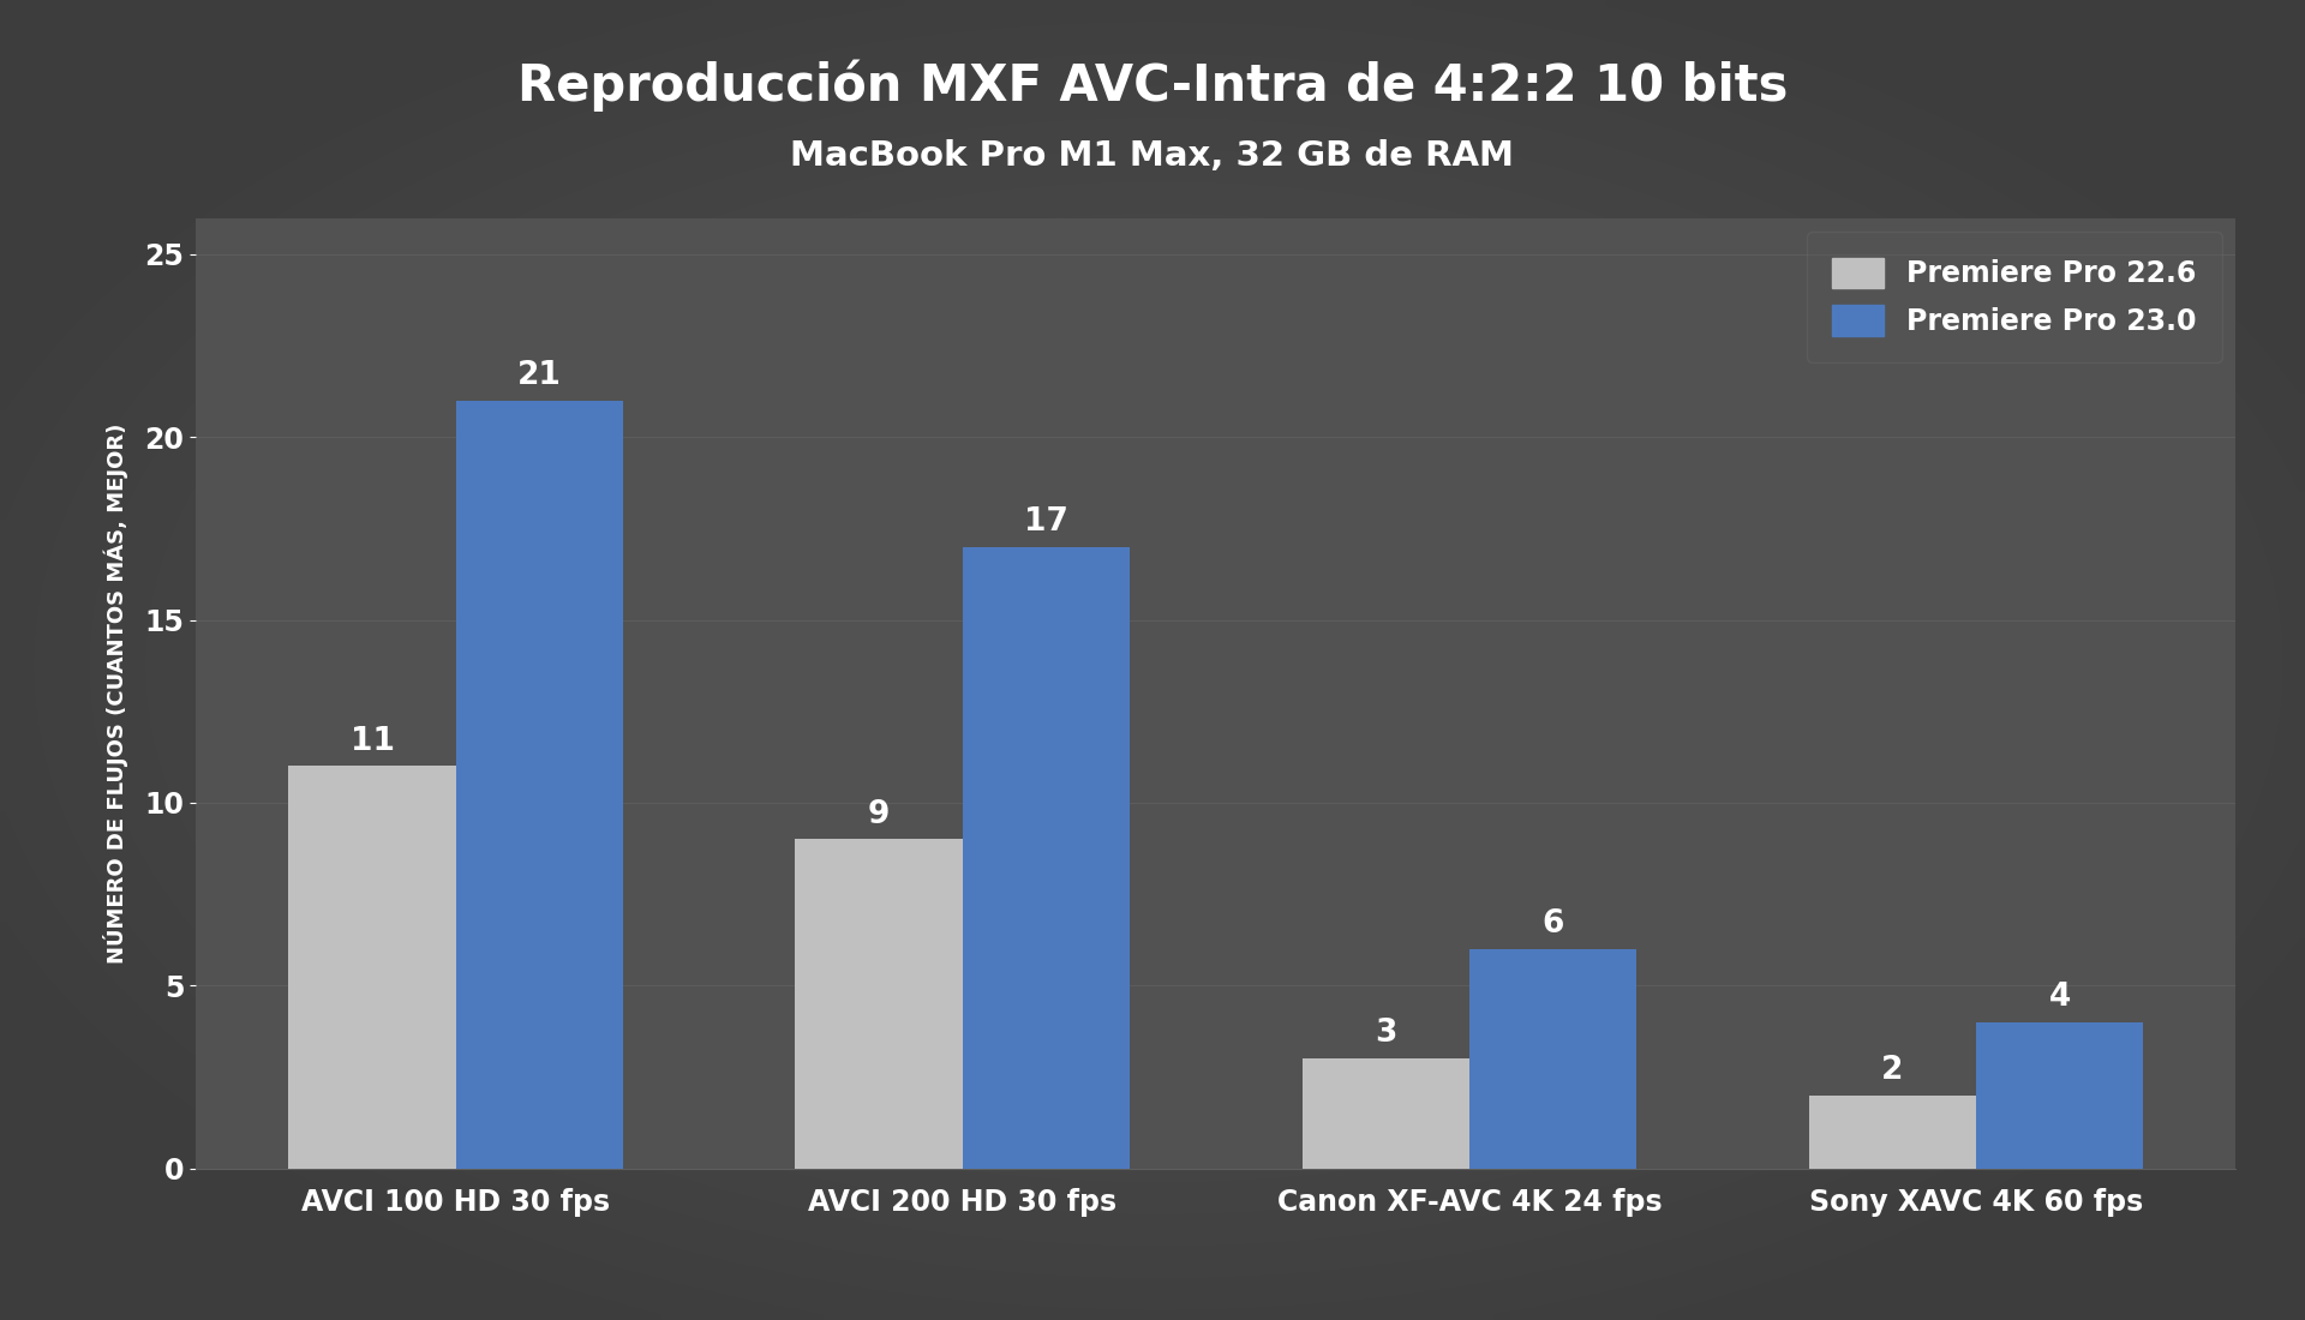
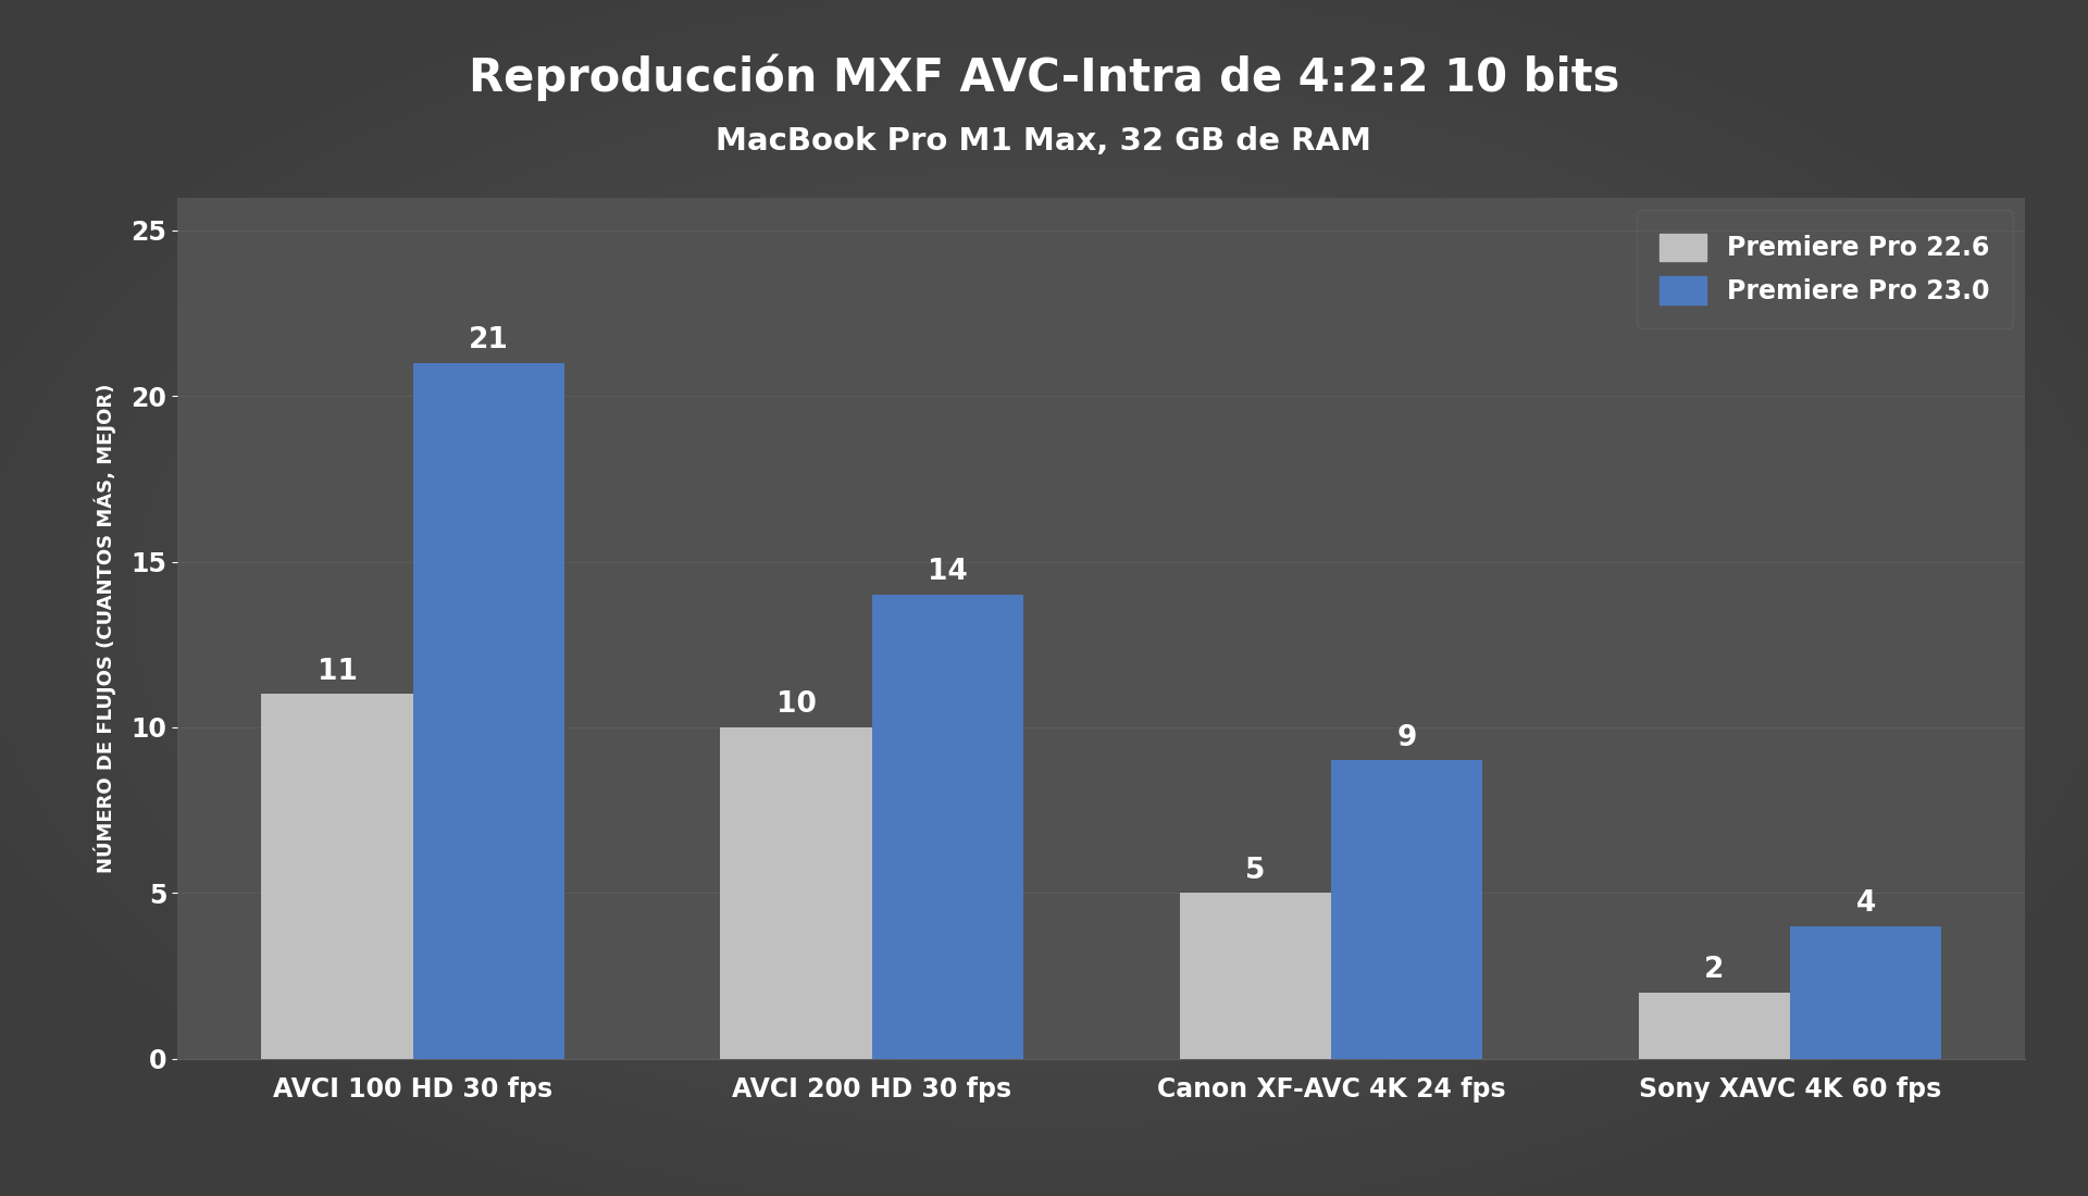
Premiere Pro 22.6/AVCI 200 HD 30 fps: 9 -> 10
Premiere Pro 23.0/AVCI 200 HD 30 fps: 17 -> 14
Premiere Pro 22.6/Canon XF-AVC 4K 24 fps: 3 -> 5
Premiere Pro 23.0/Canon XF-AVC 4K 24 fps: 6 -> 9
